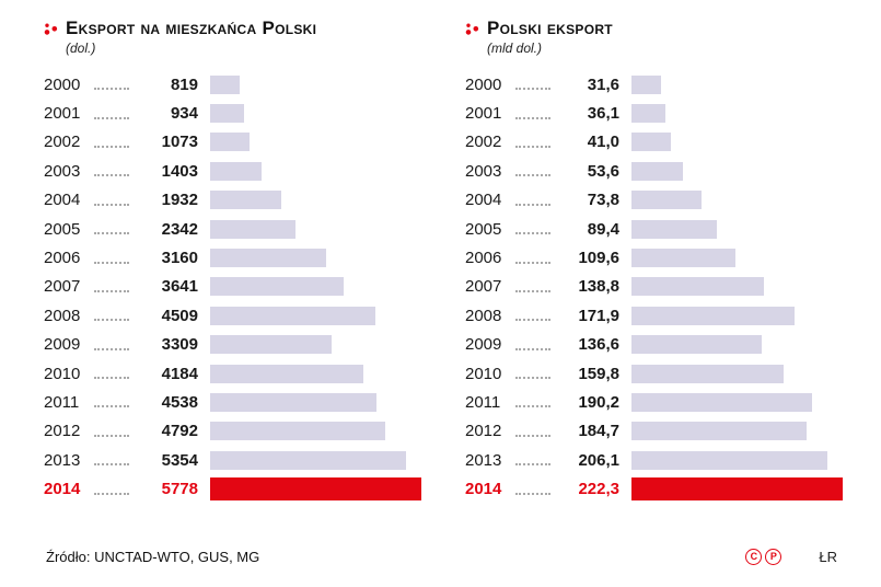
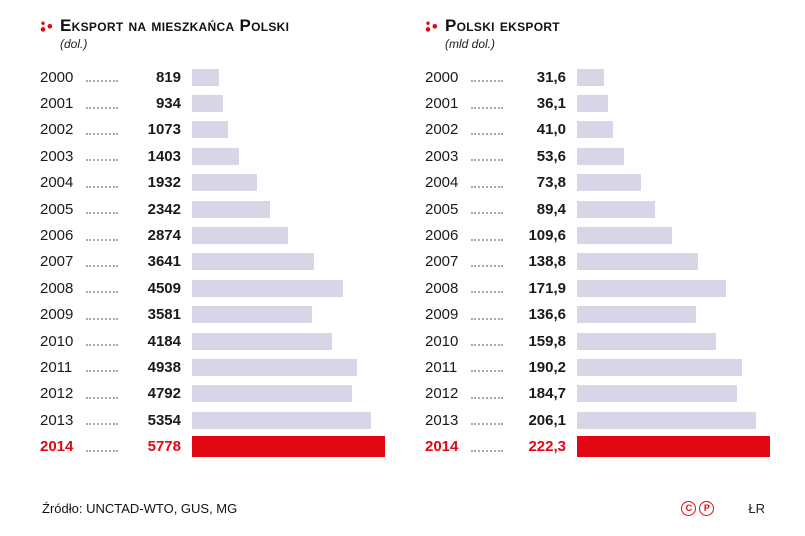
Eksport na mieszkańca Polski/2006: 3160 -> 2874
Eksport na mieszkańca Polski/2009: 3309 -> 3581
Eksport na mieszkańca Polski/2011: 4538 -> 4938
